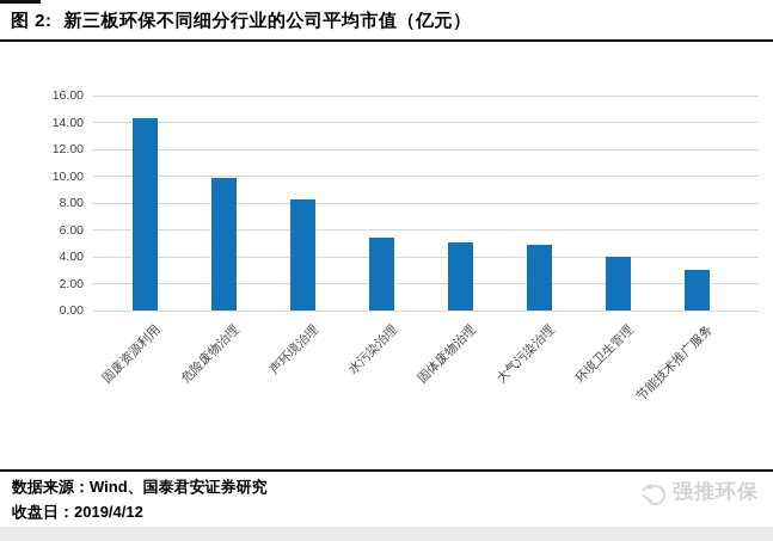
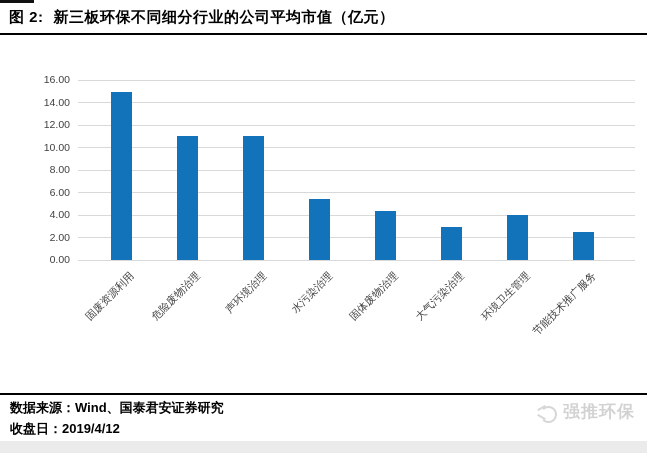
固废资源利用: 14.3 -> 14.9
危险废物治理: 9.9 -> 11.0
声环境治理: 8.3 -> 11.0
固体废物治理: 5.1 -> 4.4
大气污染治理: 4.9 -> 2.9
节能技术推广服务: 3.0 -> 2.5
